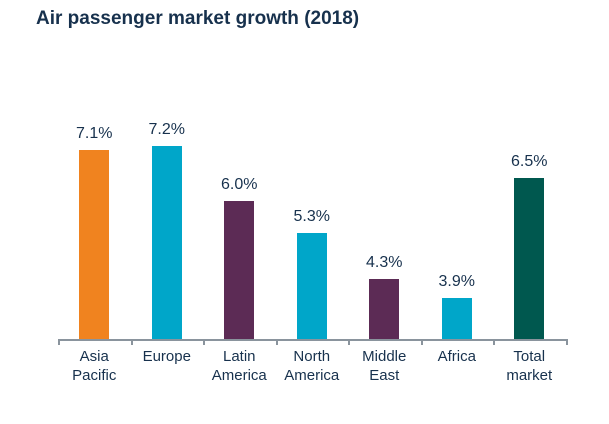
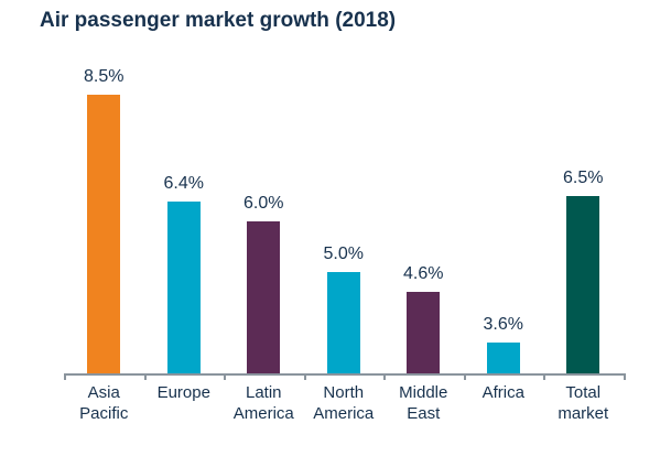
Asia Pacific: 7.1% -> 8.5%
Europe: 7.2% -> 6.4%
North America: 5.3% -> 5.0%
Middle East: 4.3% -> 4.6%
Africa: 3.9% -> 3.6%
